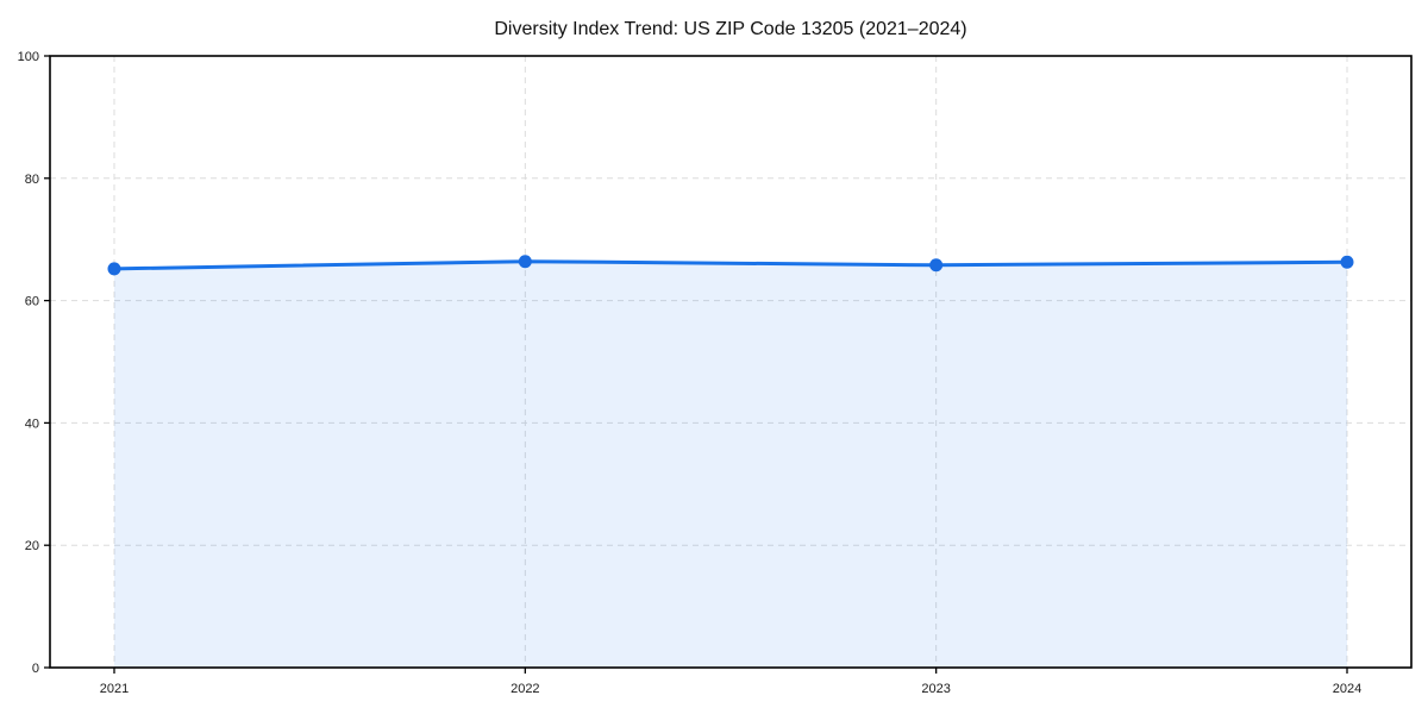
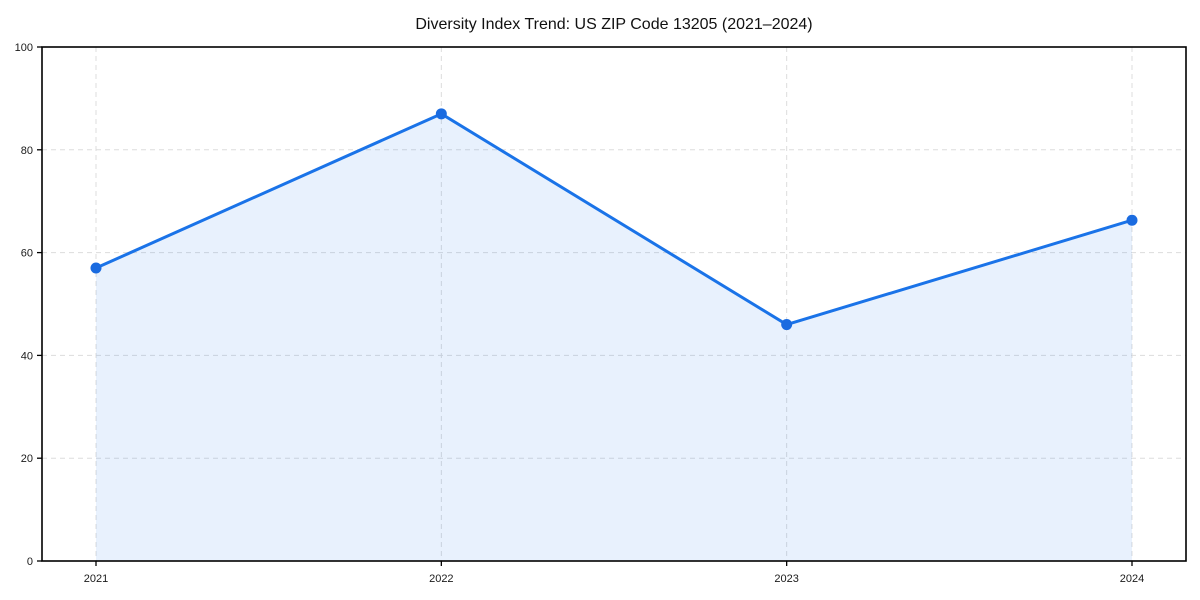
2021: 65 -> 57
2022: 66 -> 87
2023: 66 -> 46
